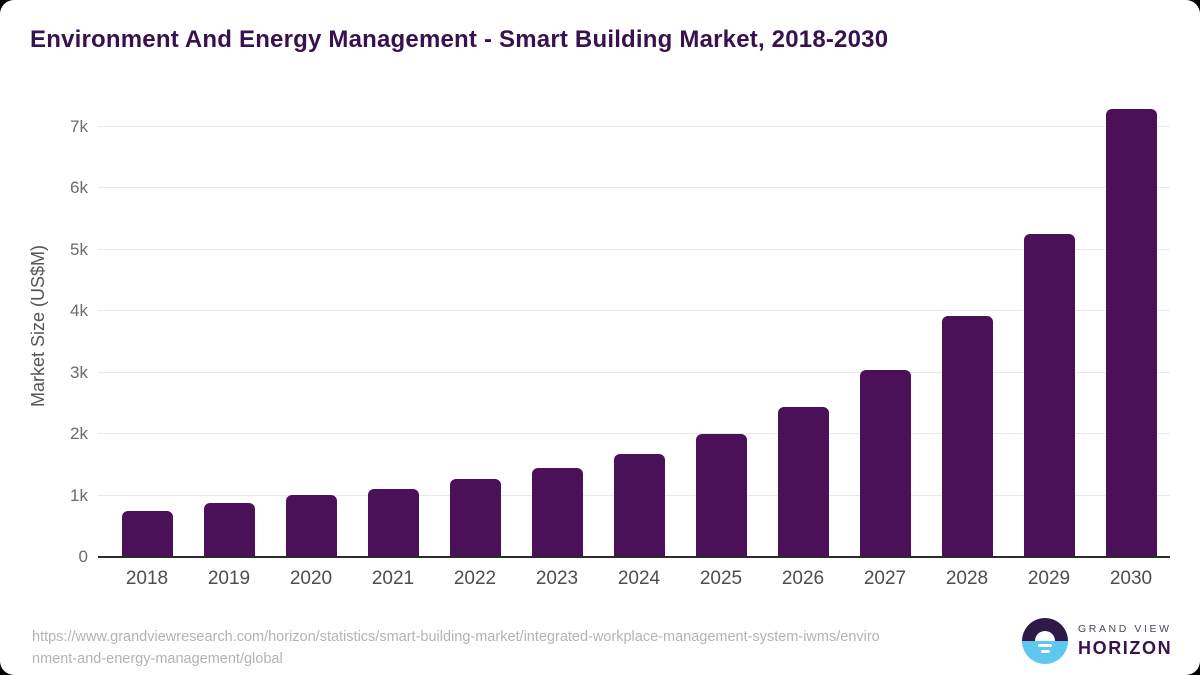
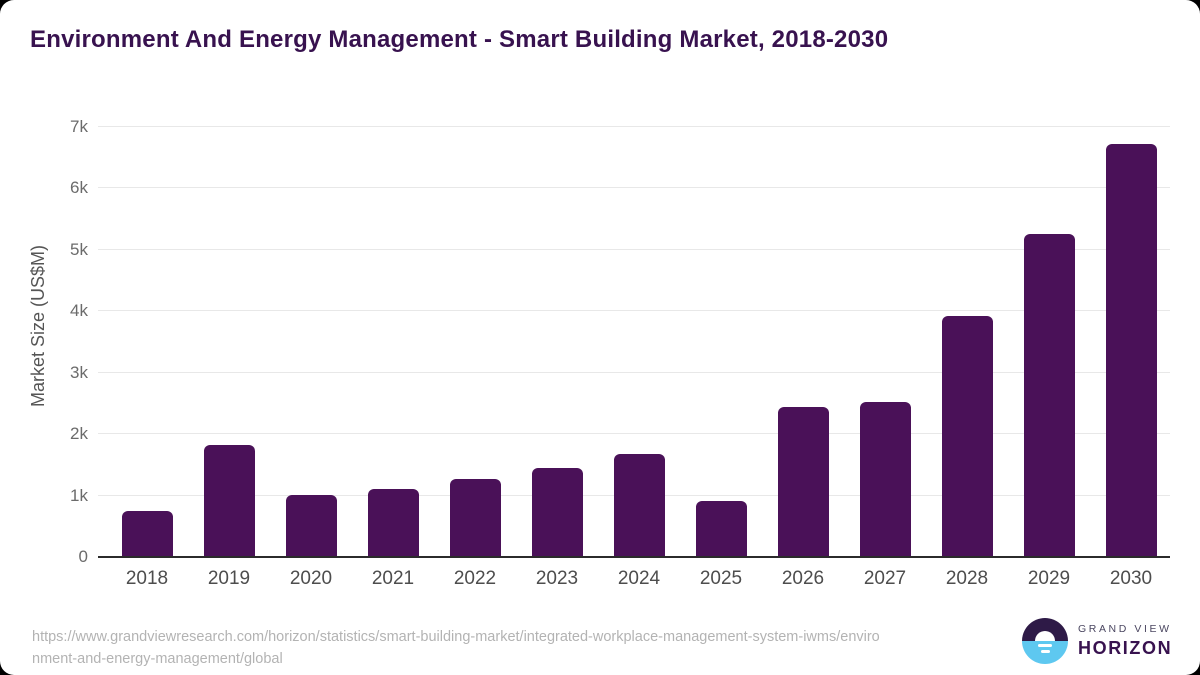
2019: 0.9k -> 1.8k
2025: 2.0k -> 0.9k
2027: 3.0k -> 2.5k
2030: 7.3k -> 6.7k
